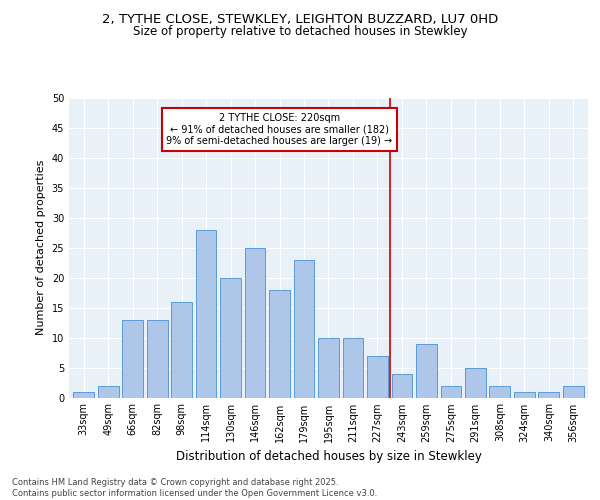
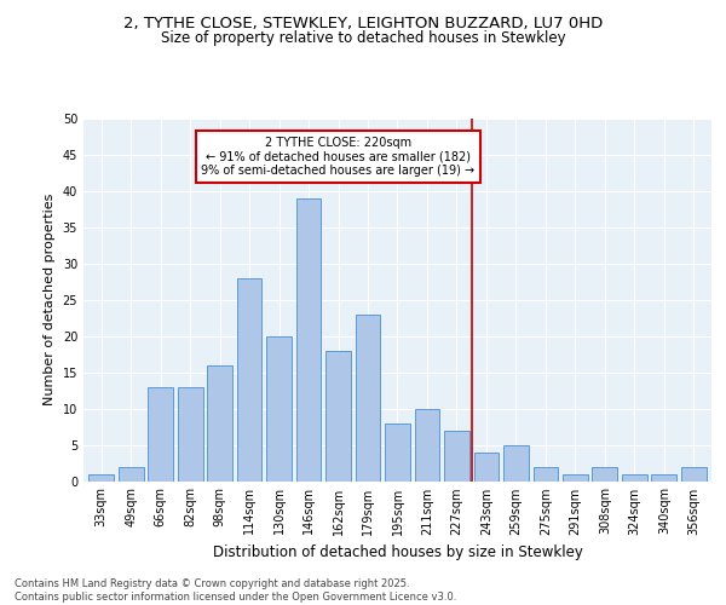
146sqm: 25 -> 39
195sqm: 10 -> 8
259sqm: 9 -> 5
291sqm: 5 -> 1
